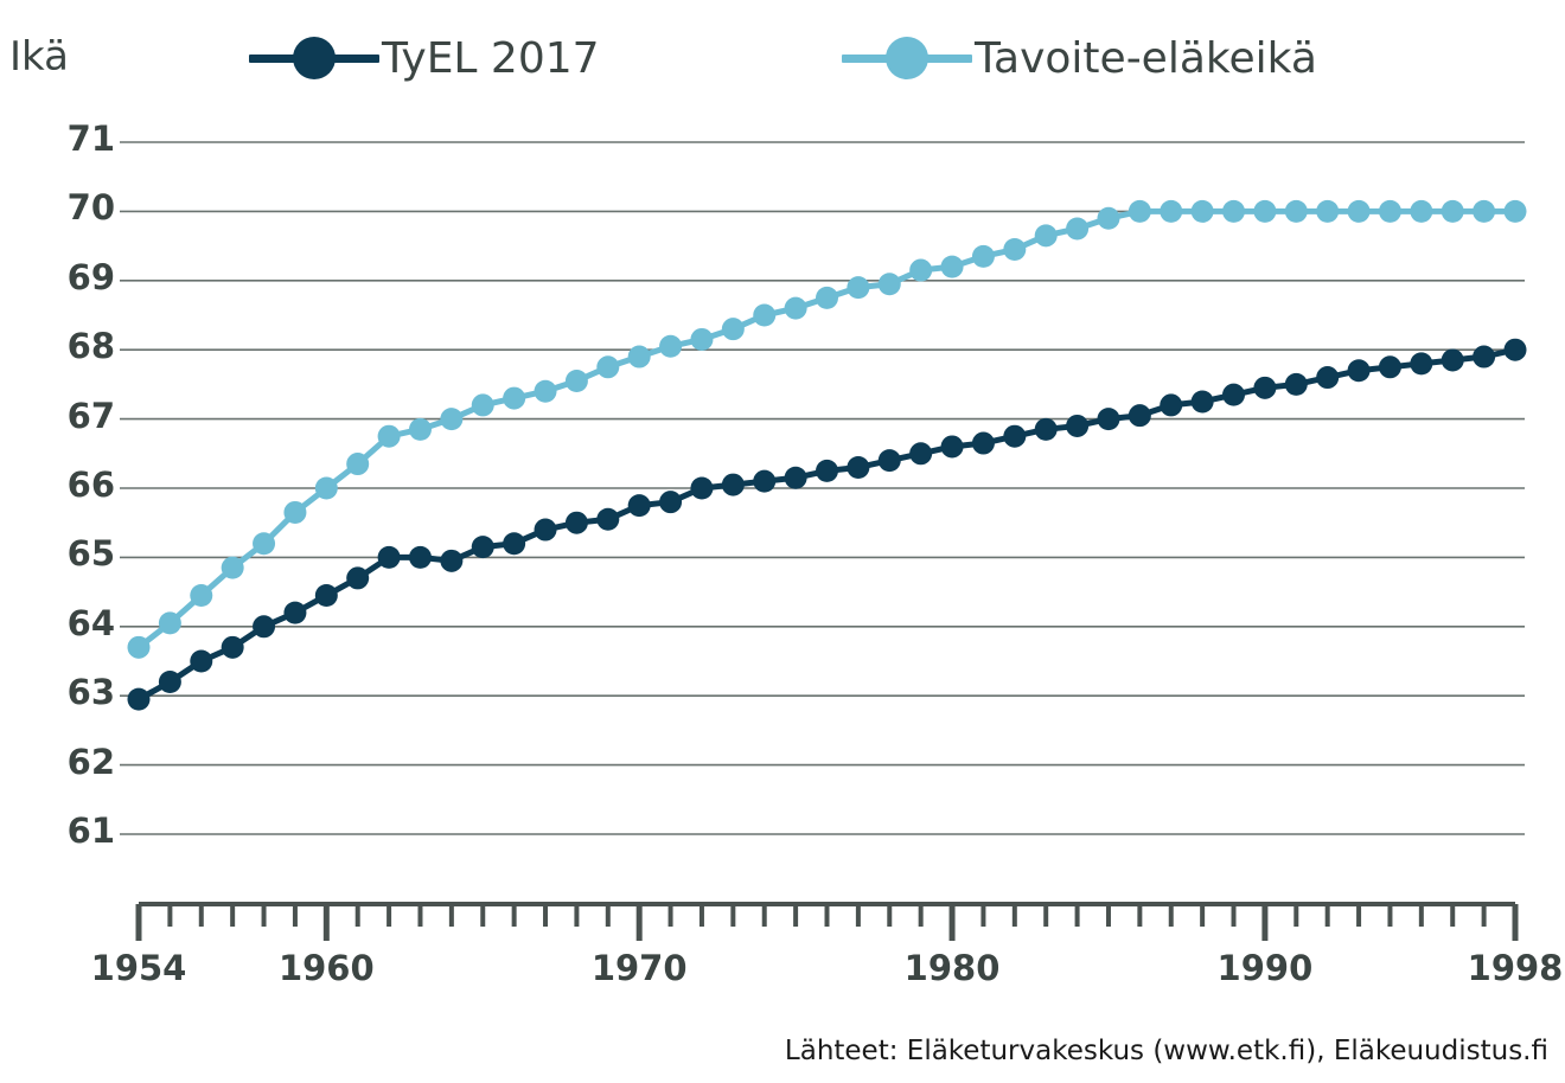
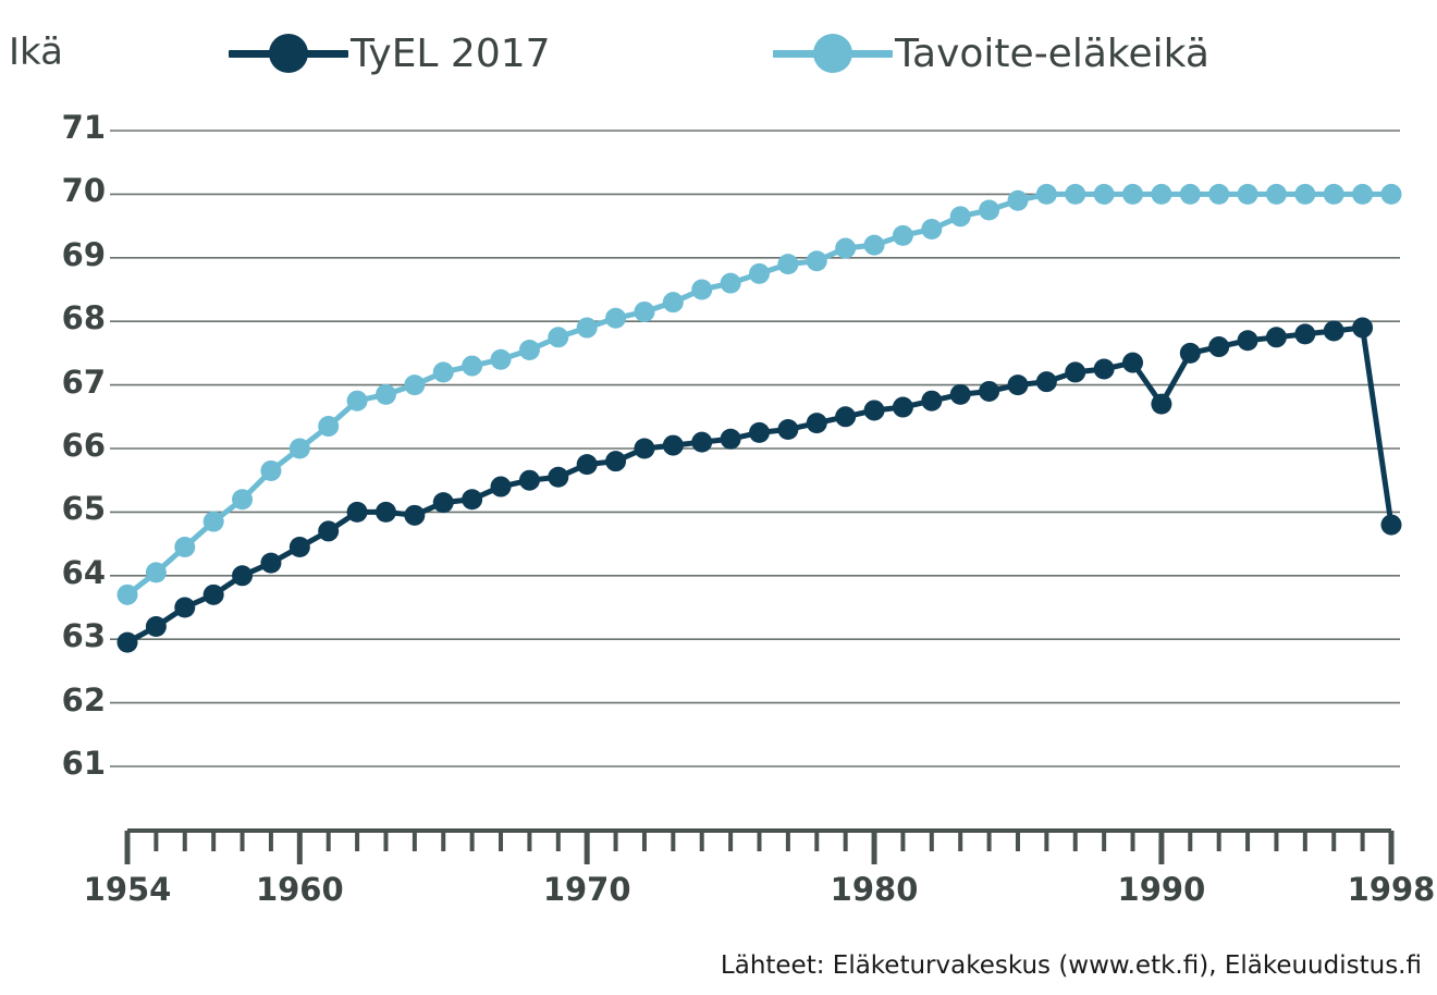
TyEL 2017/1990: 67.5 -> 66.7
TyEL 2017/1998: 68.0 -> 64.8
